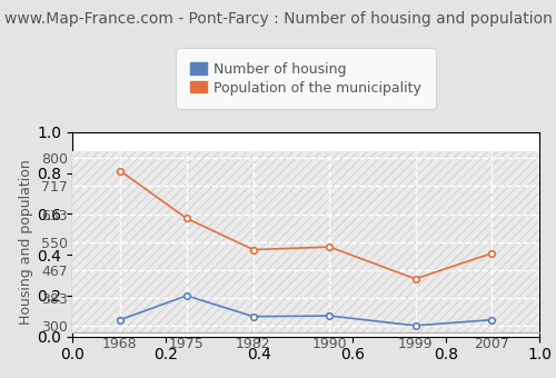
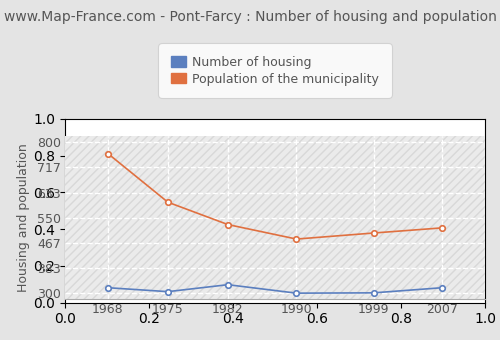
Number of housing/1975: 390 -> 305
Population of the municipality/1975: 620 -> 601
Number of housing/1990: 330 -> 300
Population of the municipality/1990: 535 -> 479
Population of the municipality/1999: 440 -> 499
